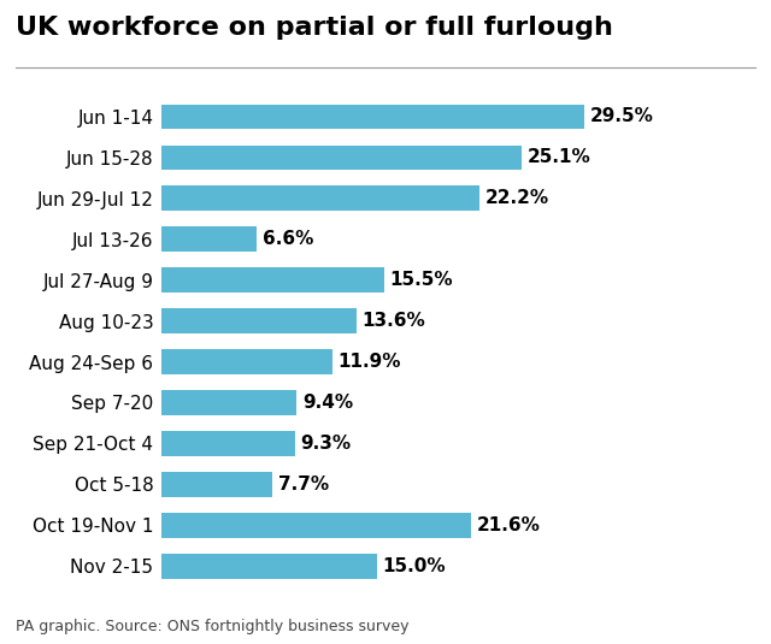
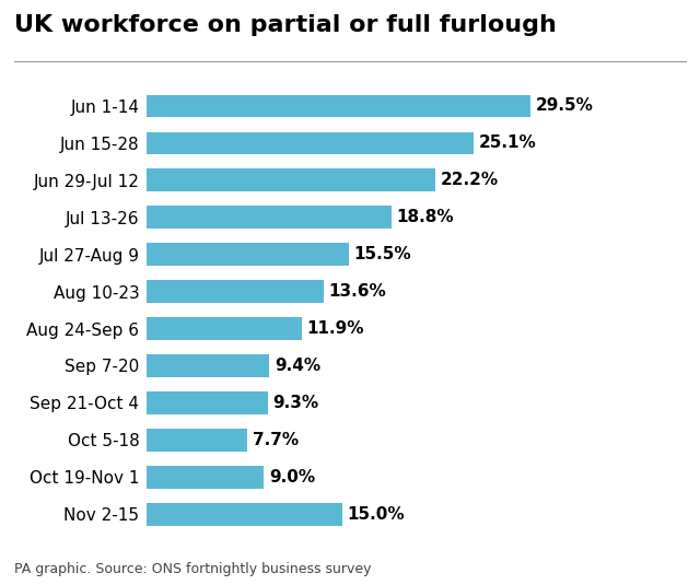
Jul 13-26: 6.6% -> 18.8%
Oct 19-Nov 1: 21.6% -> 9.0%
